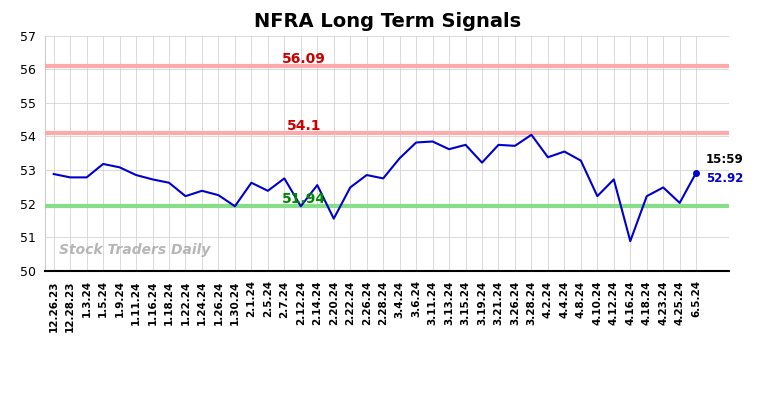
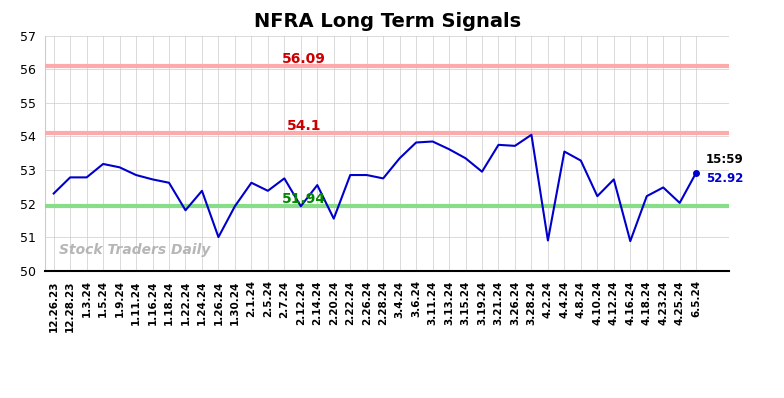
12.26.23: 52.88 -> 52.30
1.22.24: 52.22 -> 51.80
1.26.24: 52.25 -> 51.00
2.22.24: 52.48 -> 52.85
3.15.24: 53.75 -> 53.35
3.19.24: 53.22 -> 52.95
4.2.24: 53.38 -> 50.90
